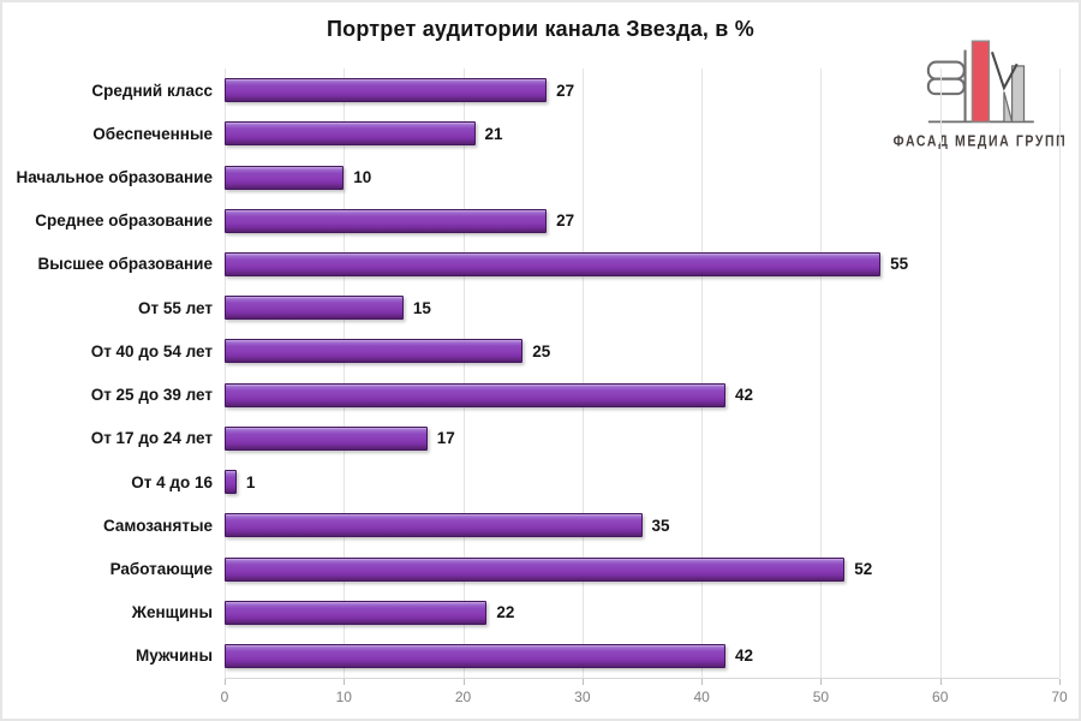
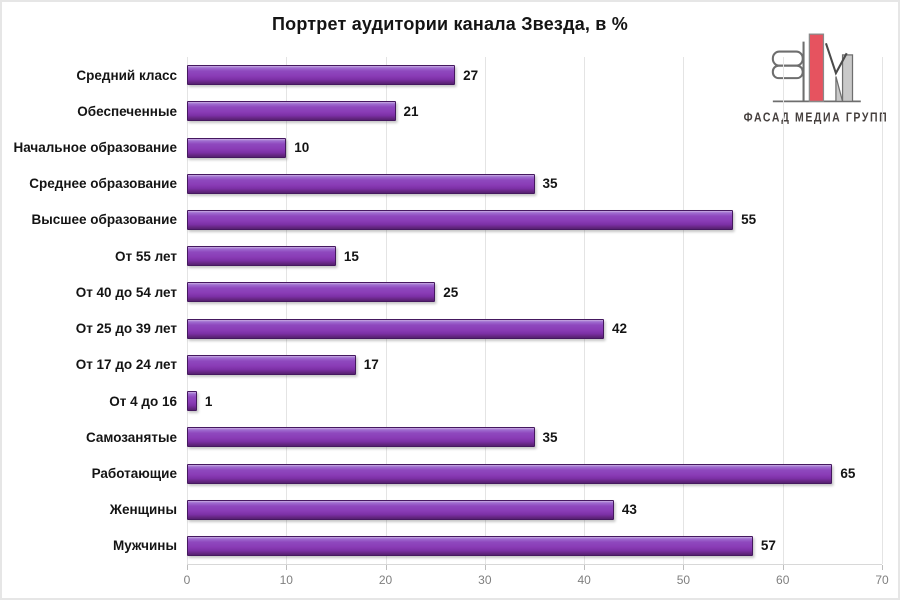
Среднее образование: 27 -> 35
Работающие: 52 -> 65
Женщины: 22 -> 43
Мужчины: 42 -> 57
